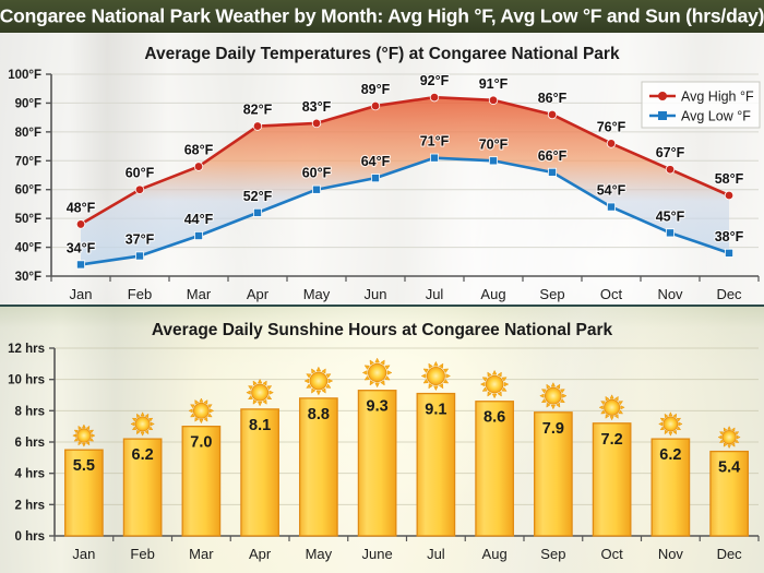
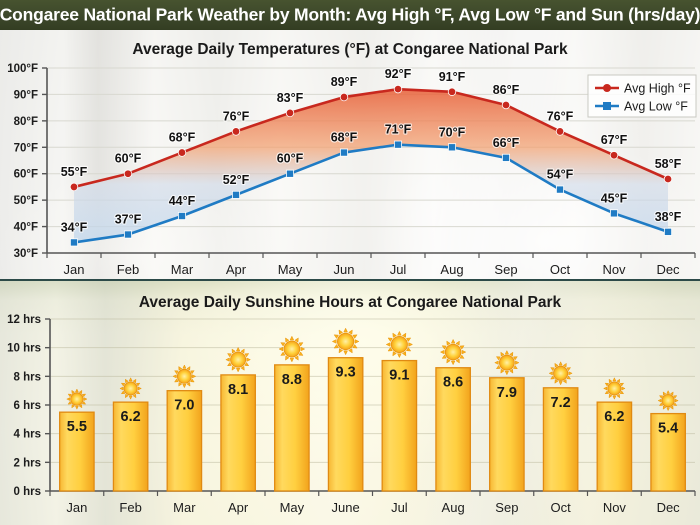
Average Daily Temperatures (°F) at Congaree National Park/Avg High °F/Jan: 48°F -> 55°F
Average Daily Temperatures (°F) at Congaree National Park/Avg High °F/Apr: 82°F -> 76°F
Average Daily Temperatures (°F) at Congaree National Park/Avg Low °F/Jun: 64°F -> 68°F
